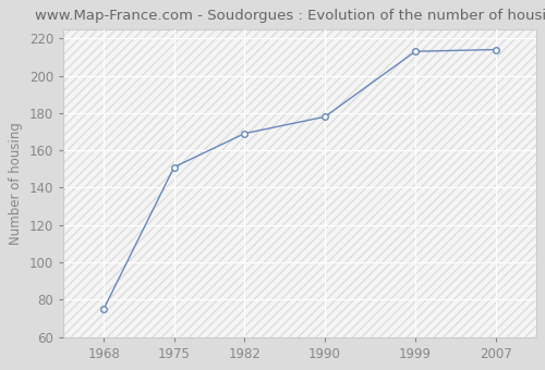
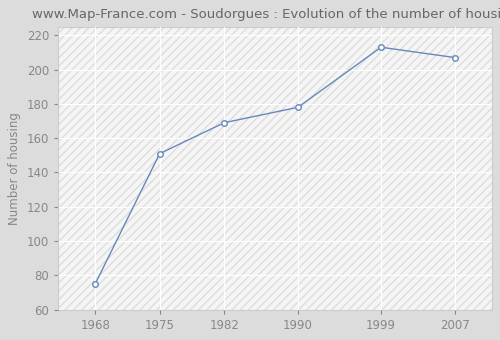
2007: 214 -> 207
